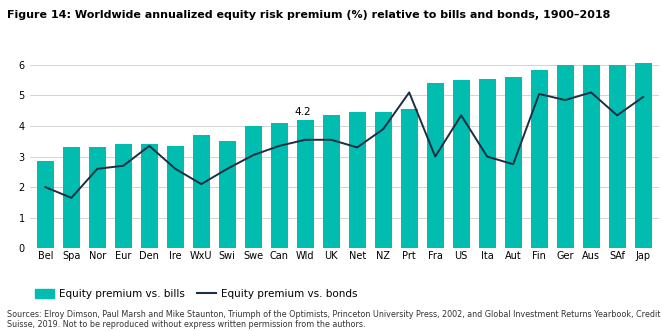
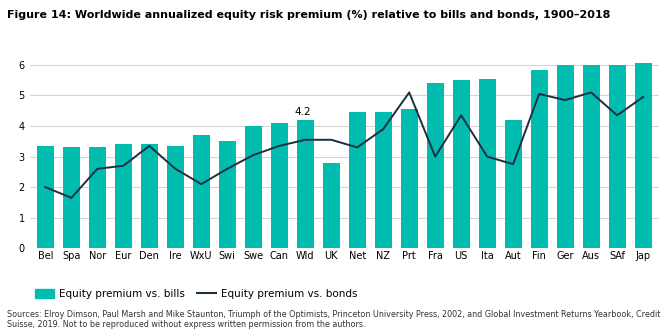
Equity premium vs. bills/Bel: 2.85 -> 3.35
Equity premium vs. bills/UK: 4.35 -> 2.80
Equity premium vs. bills/Aut: 5.60 -> 4.20
